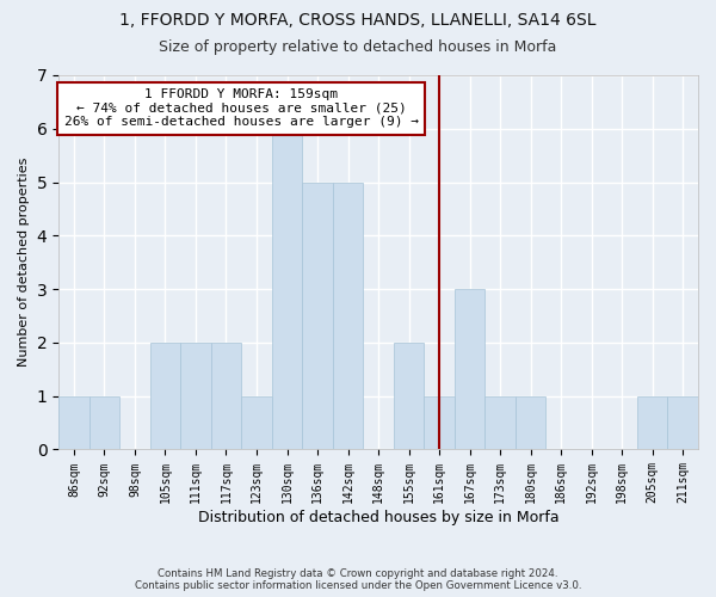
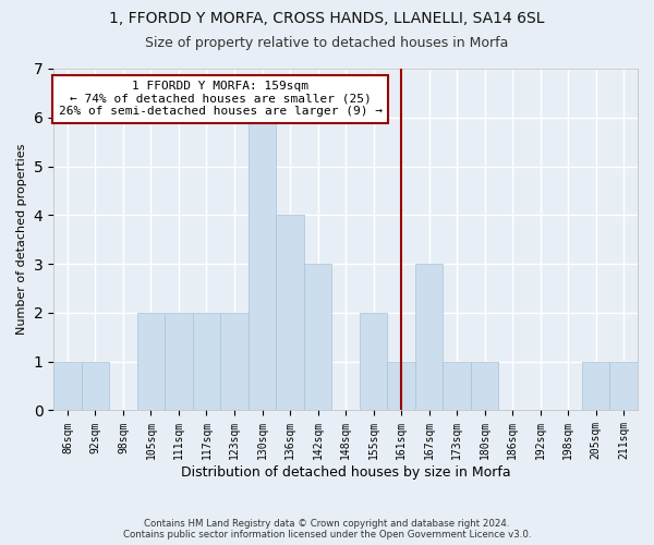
123sqm: 1 -> 2
136sqm: 5 -> 4
142sqm: 5 -> 3
